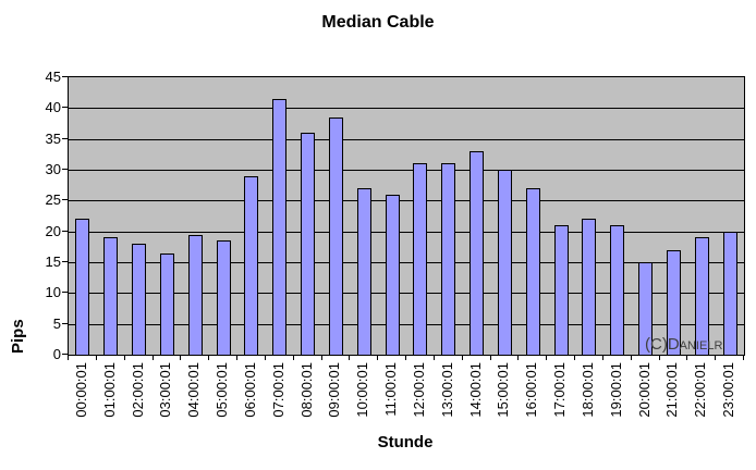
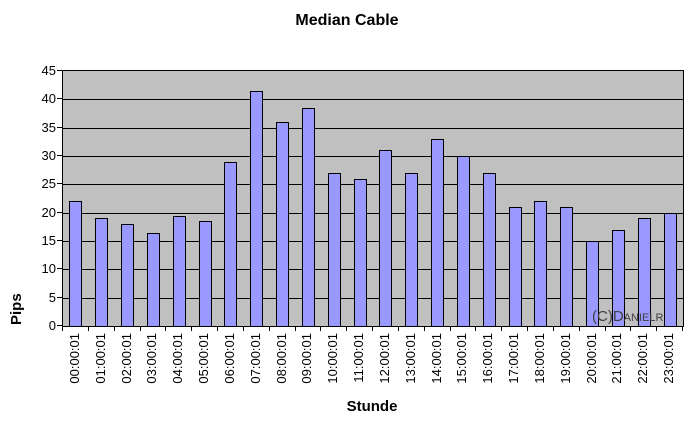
13:00:01: 31 -> 27
